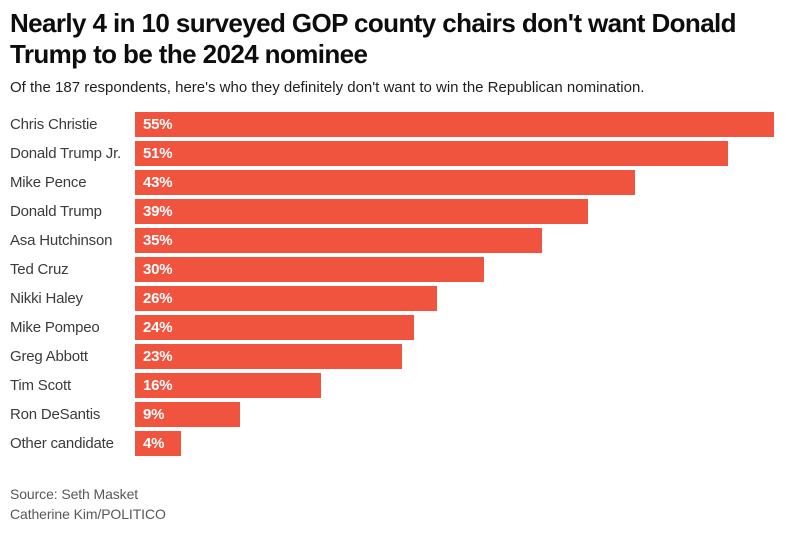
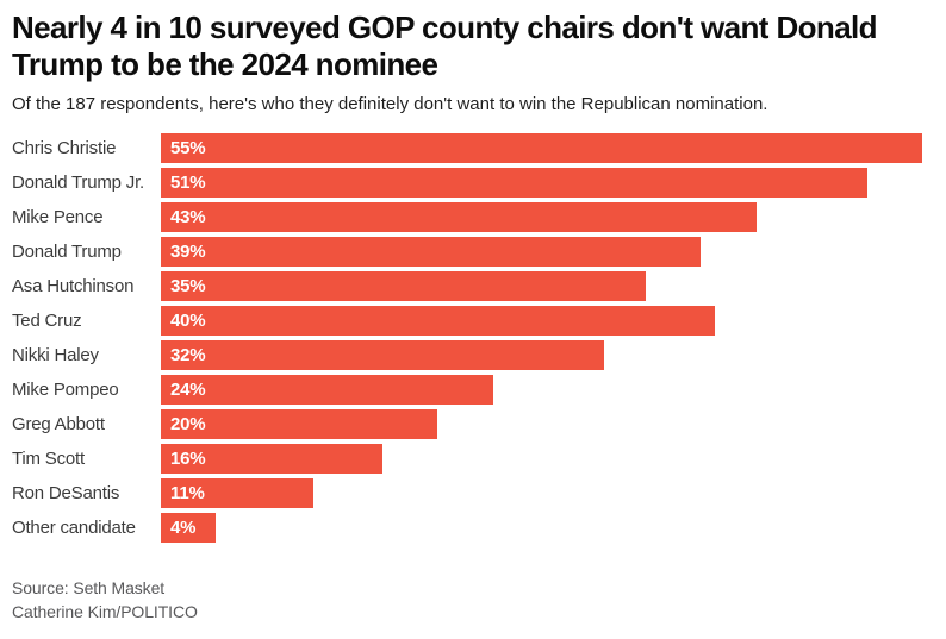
Ted Cruz: 30% -> 40%
Nikki Haley: 26% -> 32%
Greg Abbott: 23% -> 20%
Ron DeSantis: 9% -> 11%
